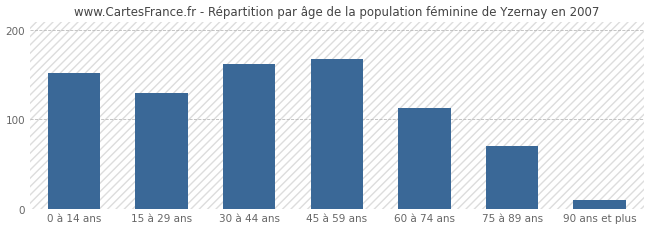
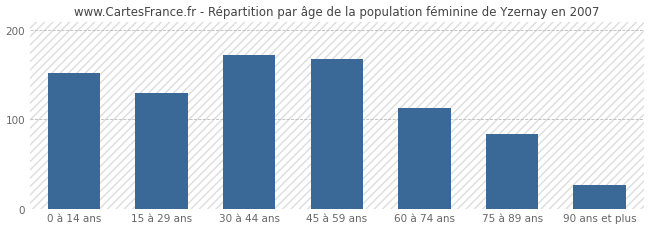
30 à 44 ans: 162 -> 172
75 à 89 ans: 70 -> 84
90 ans et plus: 10 -> 26
